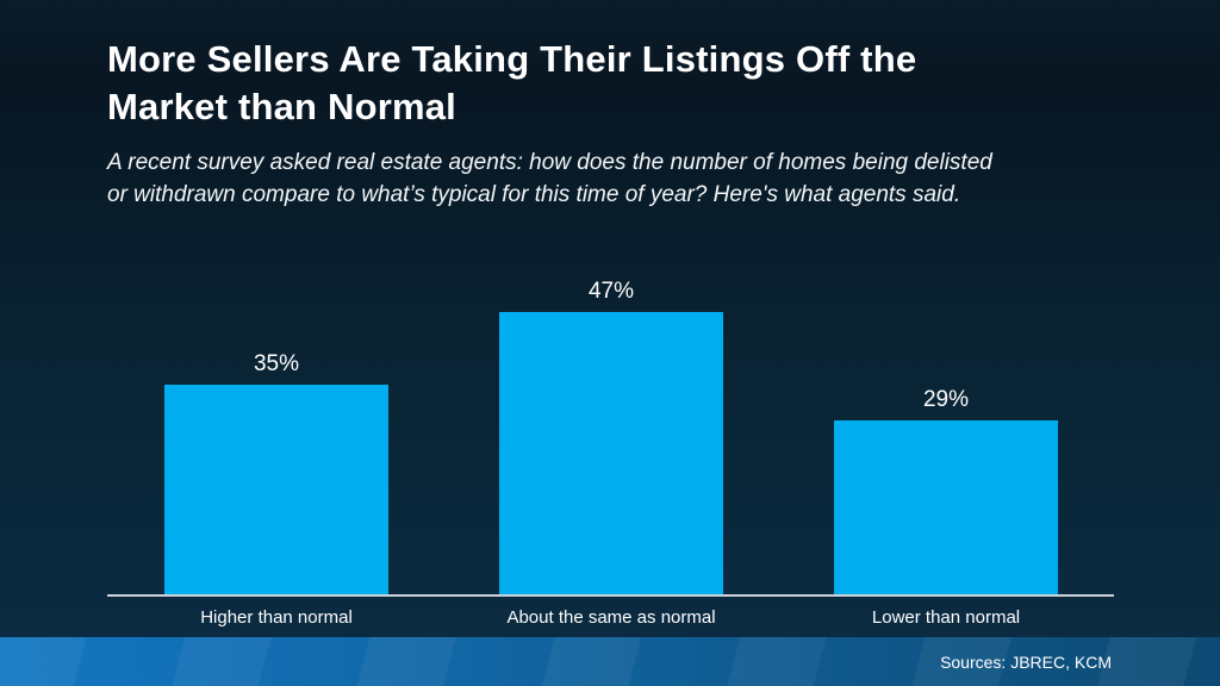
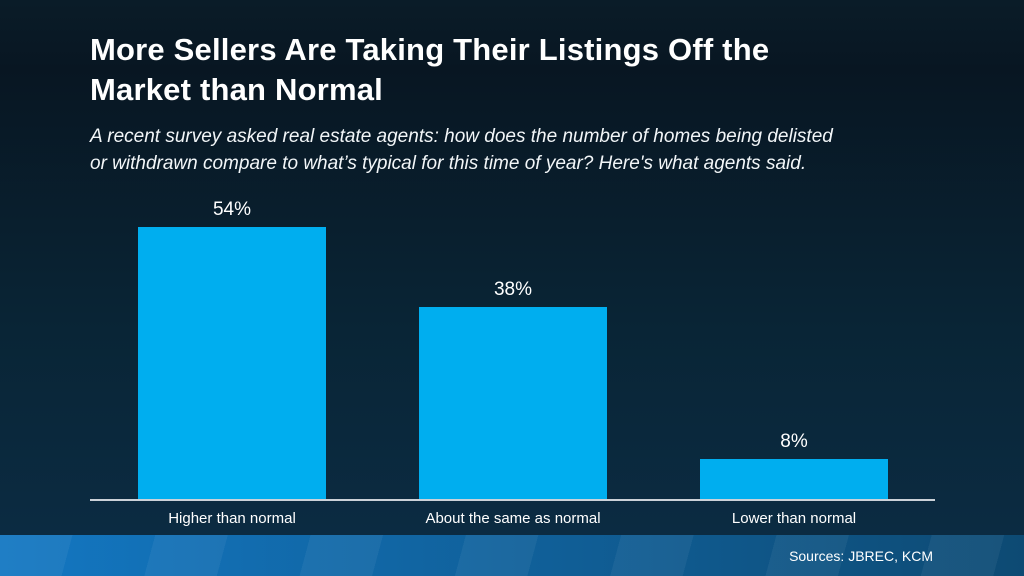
Higher than normal: 35% -> 54%
About the same as normal: 47% -> 38%
Lower than normal: 29% -> 8%
